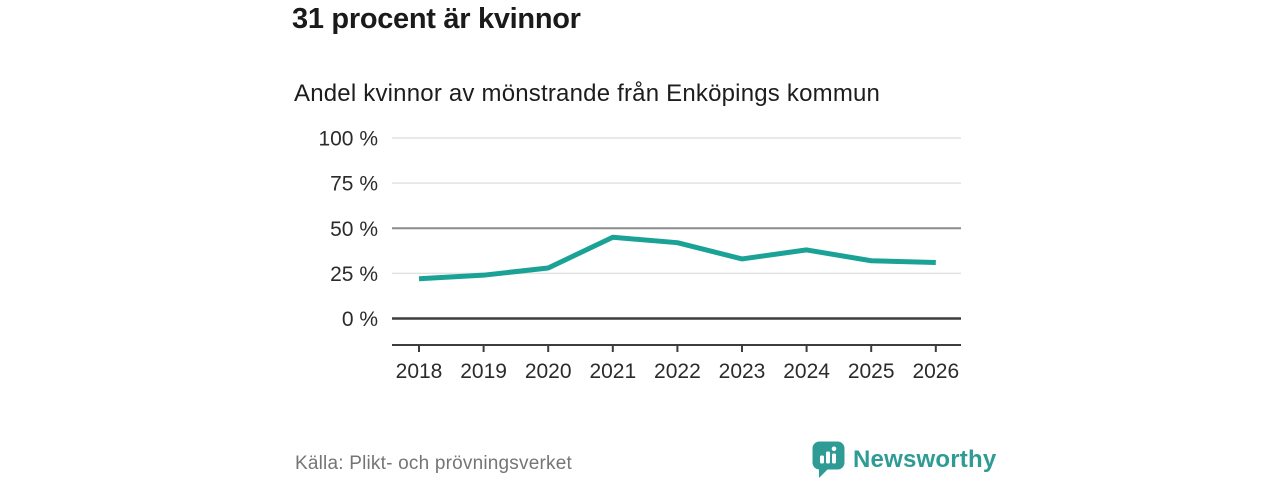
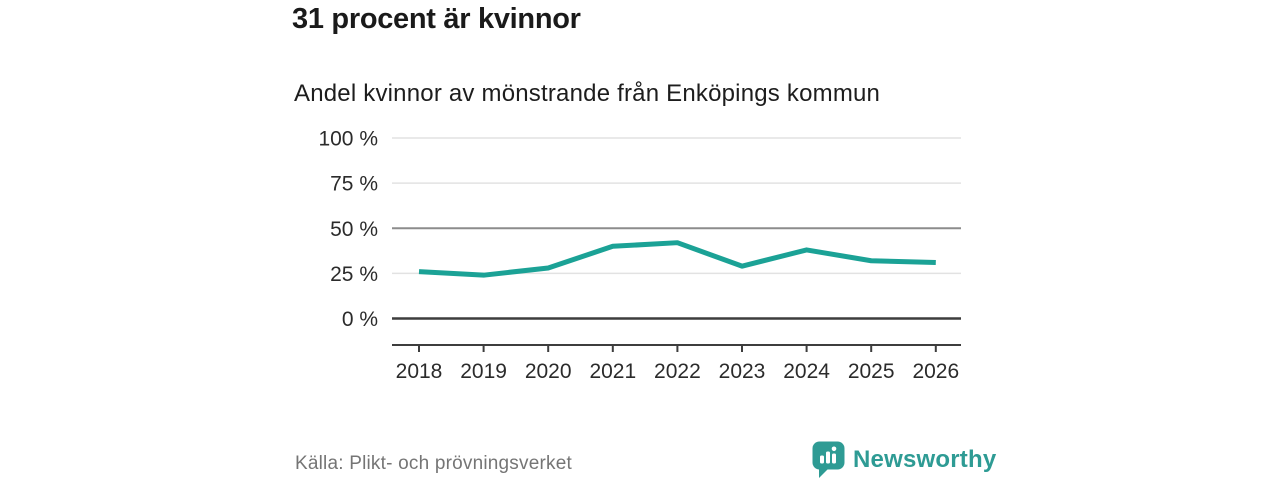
2018: 22% -> 26%
2021: 45% -> 40%
2023: 33% -> 29%
